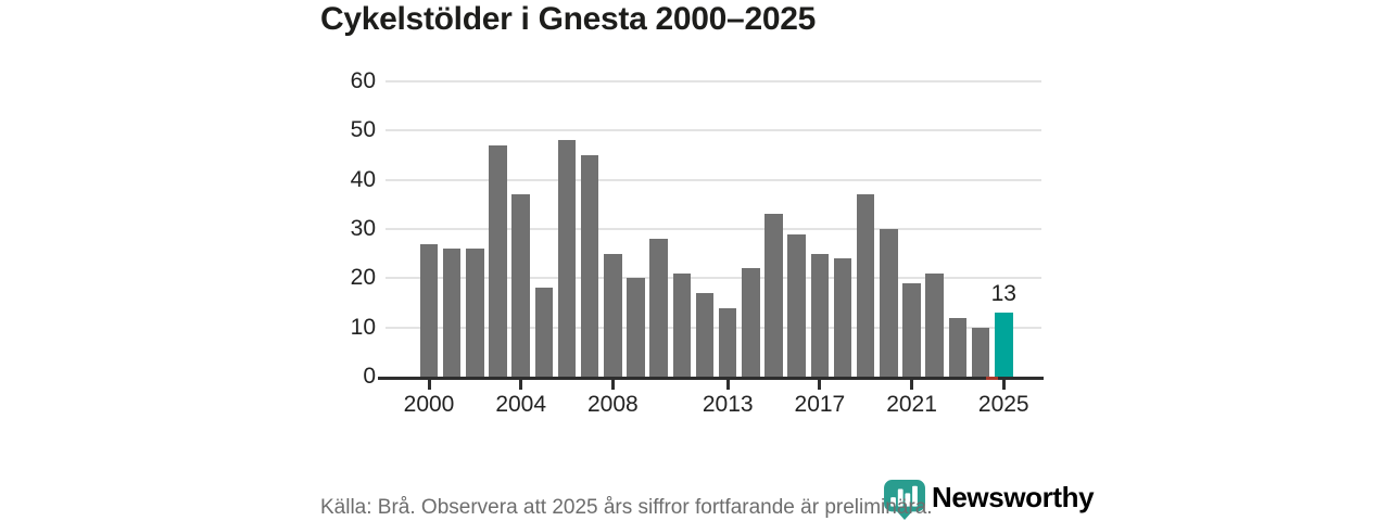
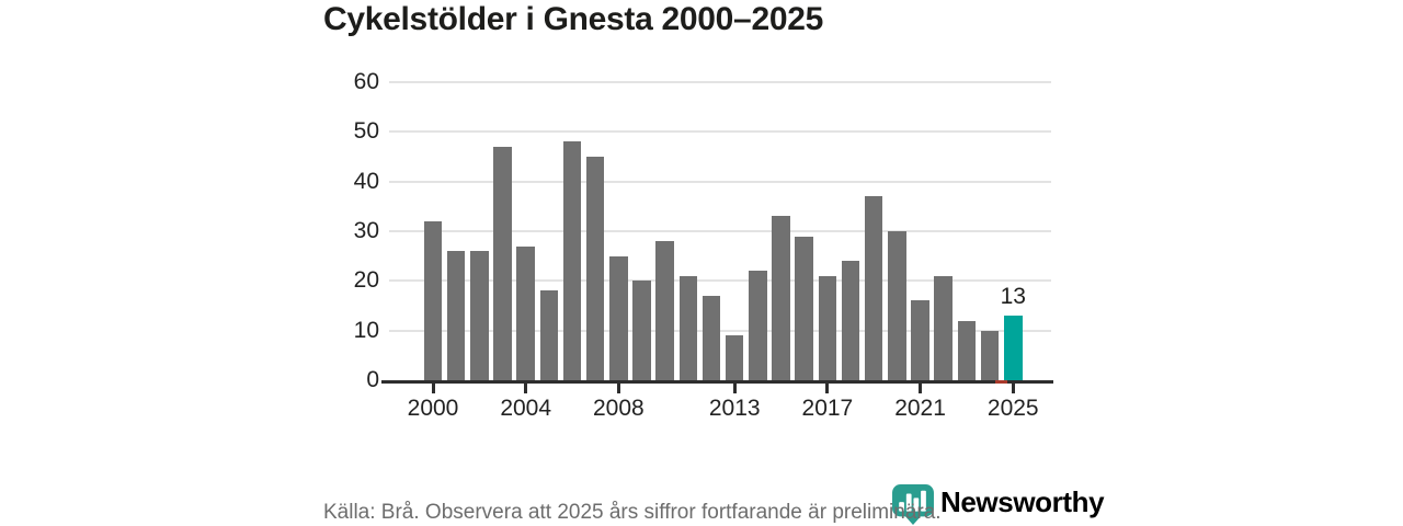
2000: 27 -> 32
2004: 37 -> 27
2013: 14 -> 9
2017: 25 -> 21
2021: 19 -> 16
